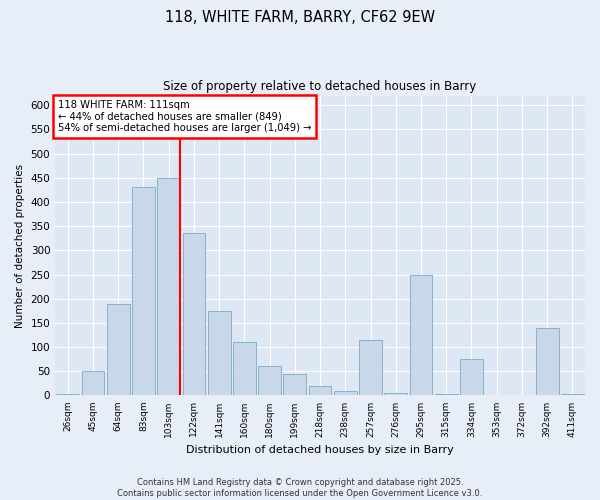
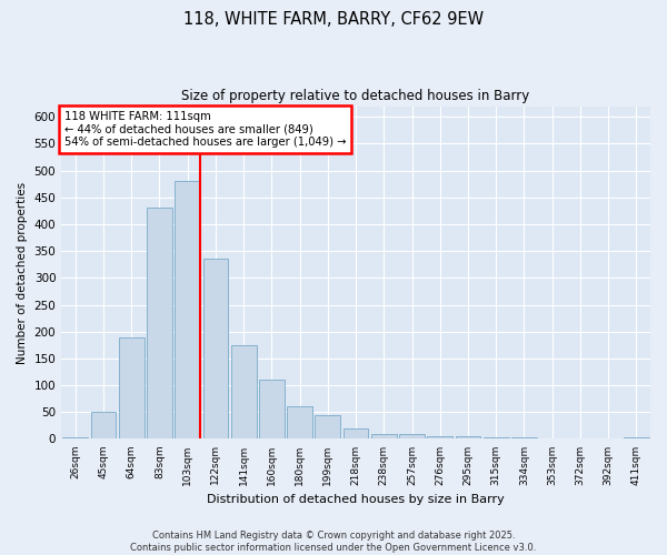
103sqm: 450 -> 480
257sqm: 115 -> 10
295sqm: 250 -> 5
334sqm: 75 -> 2
392sqm: 140 -> 1
